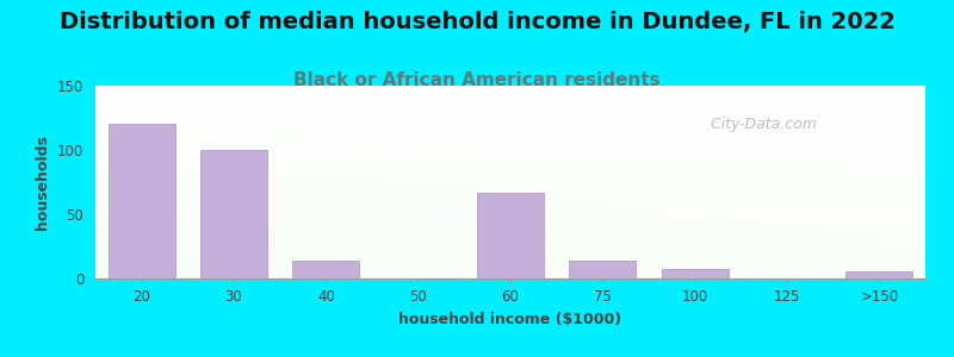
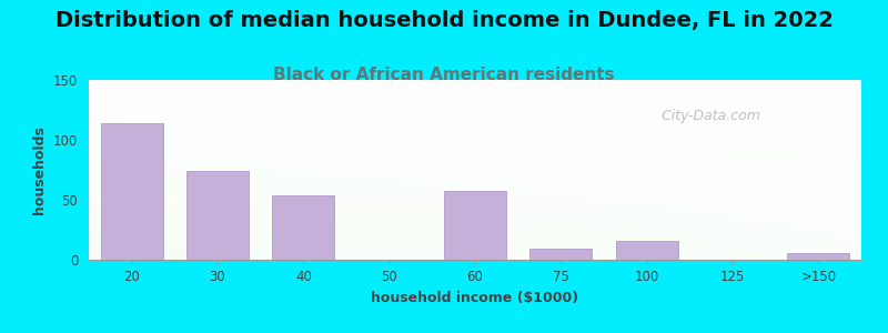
20: 120 -> 114
30: 100 -> 74
40: 14 -> 54
60: 67 -> 57
75: 14 -> 9
100: 7 -> 16
